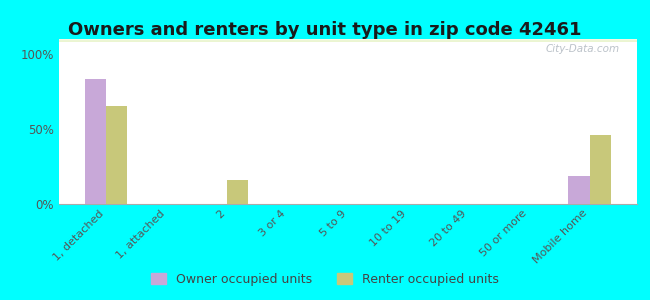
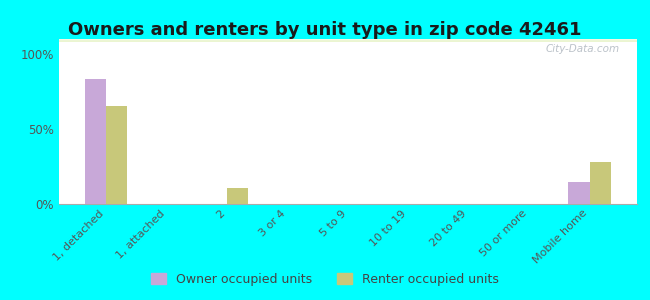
Renter occupied units/2: 16% -> 11%
Owner occupied units/Mobile home: 19% -> 15%
Renter occupied units/Mobile home: 46% -> 28%
